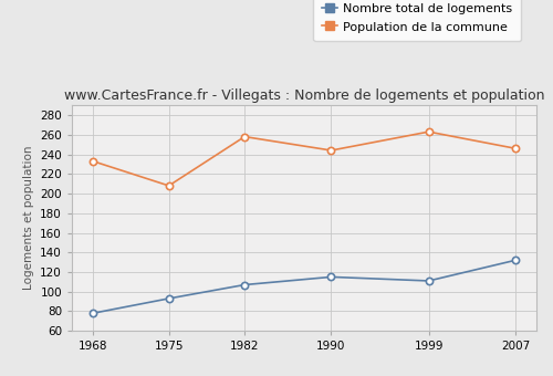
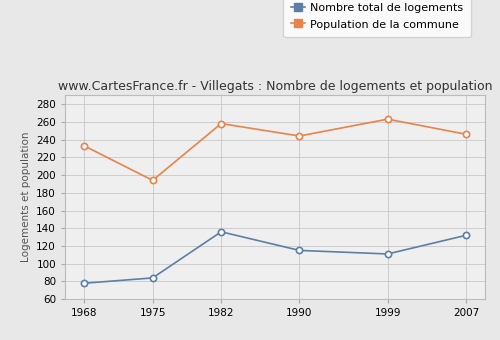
Nombre total de logements/1975: 93 -> 84
Population de la commune/1975: 208 -> 194
Nombre total de logements/1982: 107 -> 136
